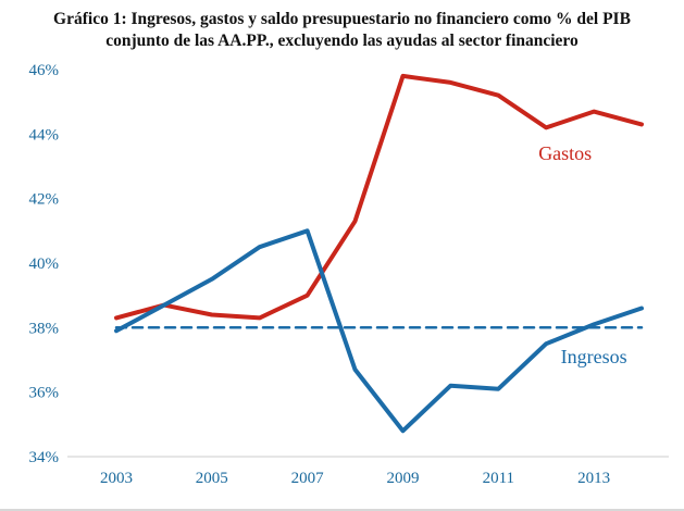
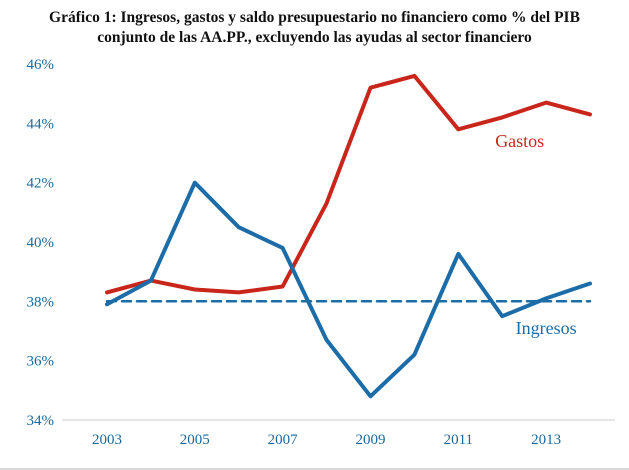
Ingresos/2005: 39.5% -> 42.0%
Gastos/2007: 39.0% -> 38.5%
Ingresos/2007: 41.0% -> 39.8%
Gastos/2009: 45.8% -> 45.2%
Gastos/2011: 45.2% -> 43.8%
Ingresos/2011: 36.1% -> 39.6%
